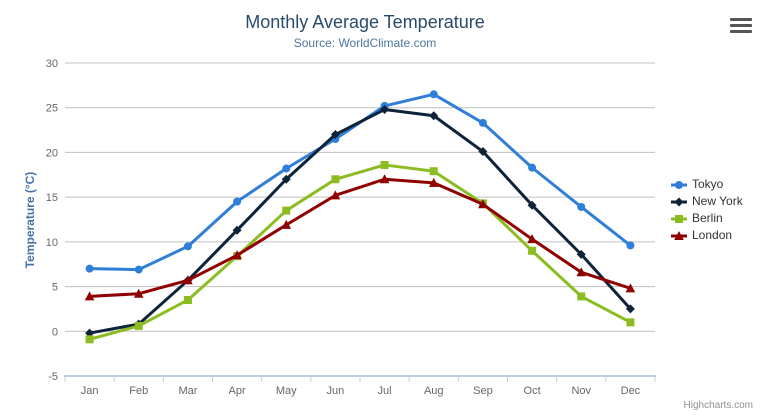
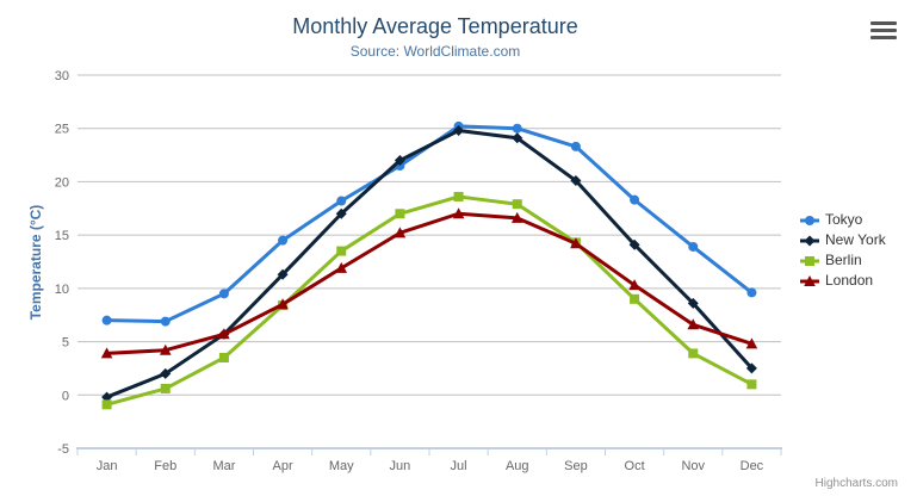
New York/Feb: 1 -> 2
Tokyo/Aug: 26 -> 25
